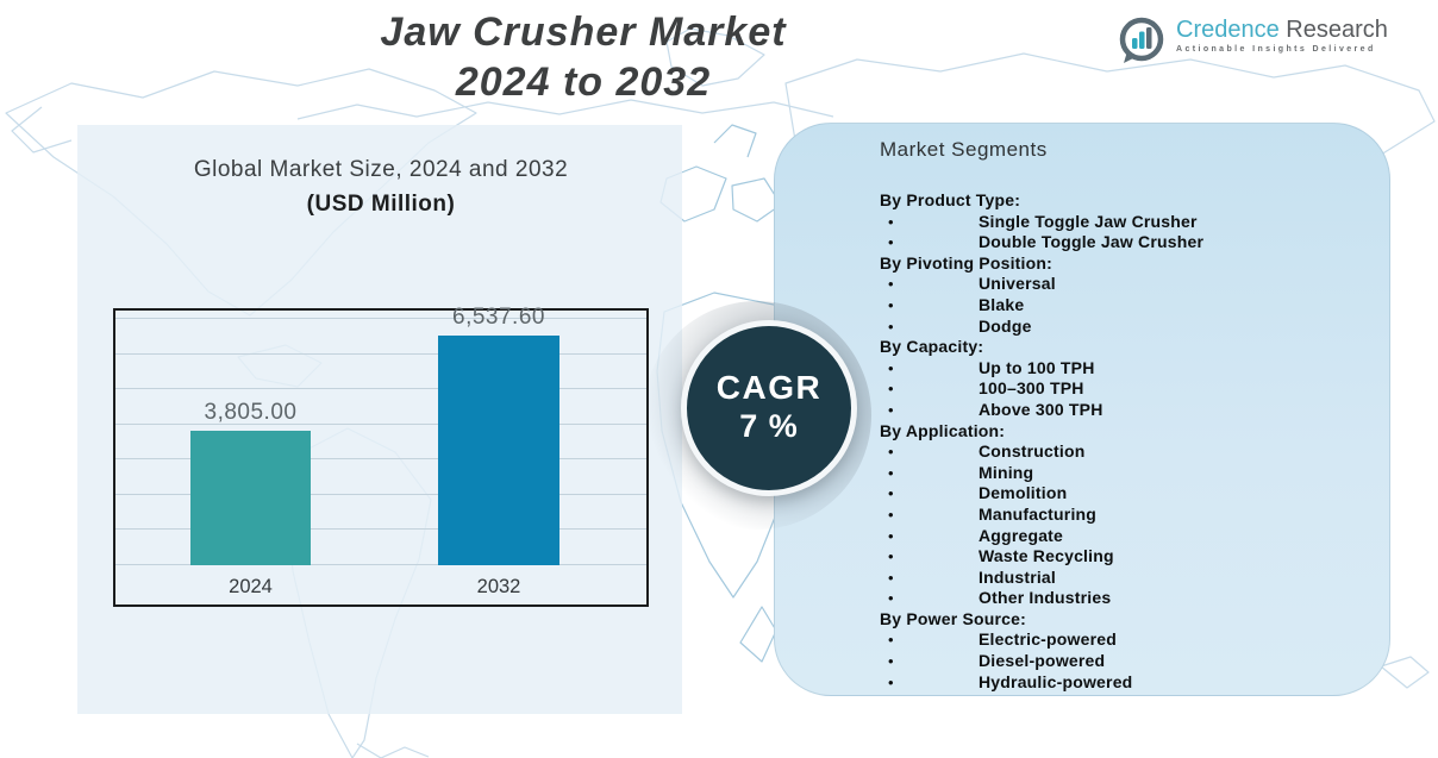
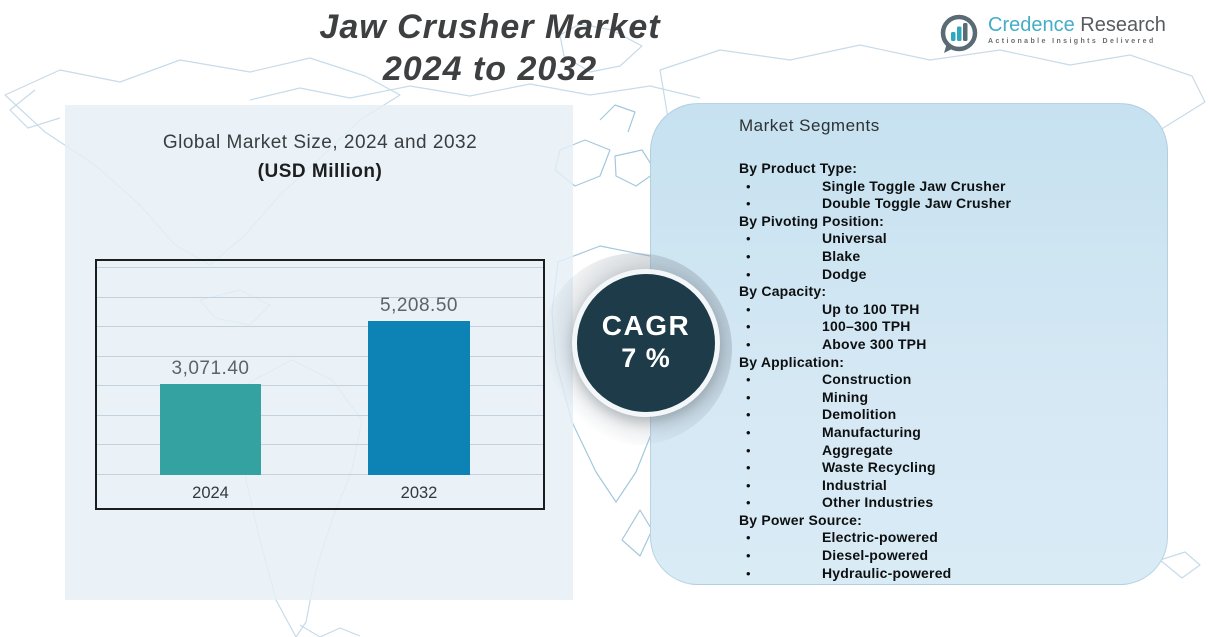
2024: 3,805.00 -> 3,071.40
2032: 6,537.60 -> 5,208.50
